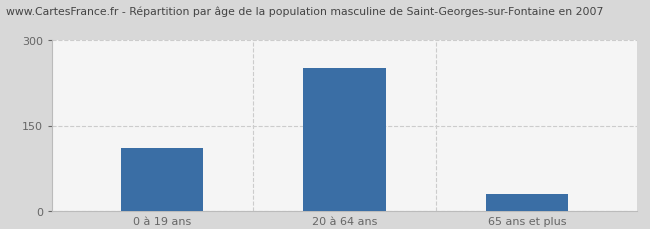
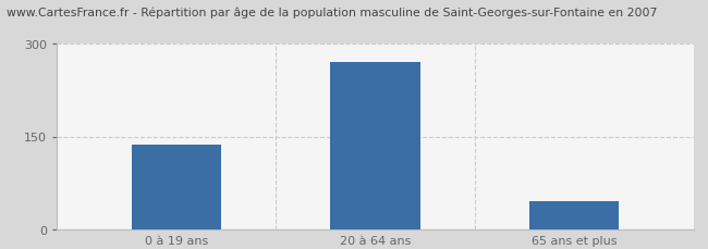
0 à 19 ans: 110 -> 137
20 à 64 ans: 252 -> 270
65 ans et plus: 30 -> 45
